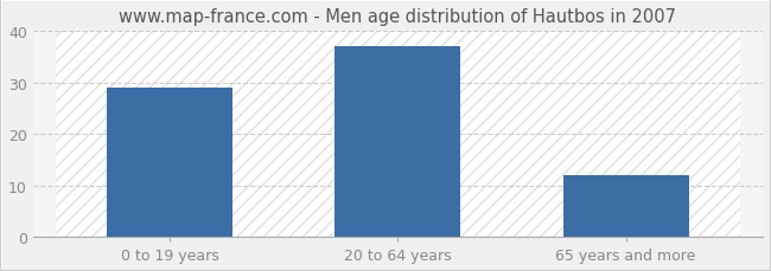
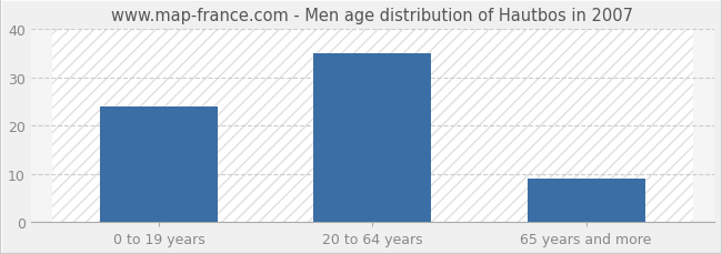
0 to 19 years: 29 -> 24
20 to 64 years: 37 -> 35
65 years and more: 12 -> 9
